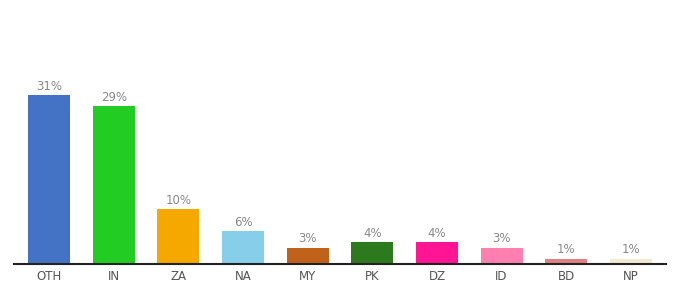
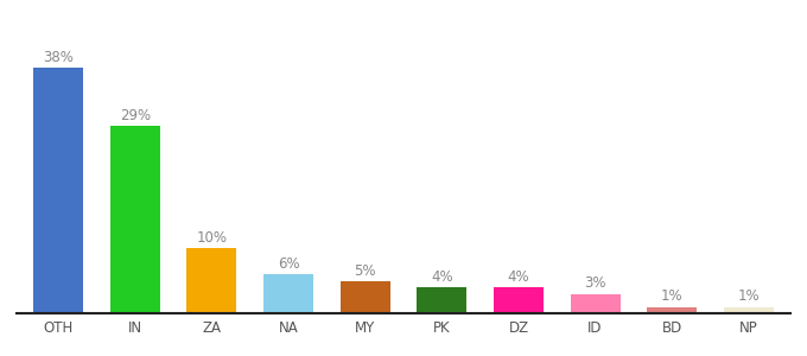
OTH: 31% -> 38%
MY: 3% -> 5%
